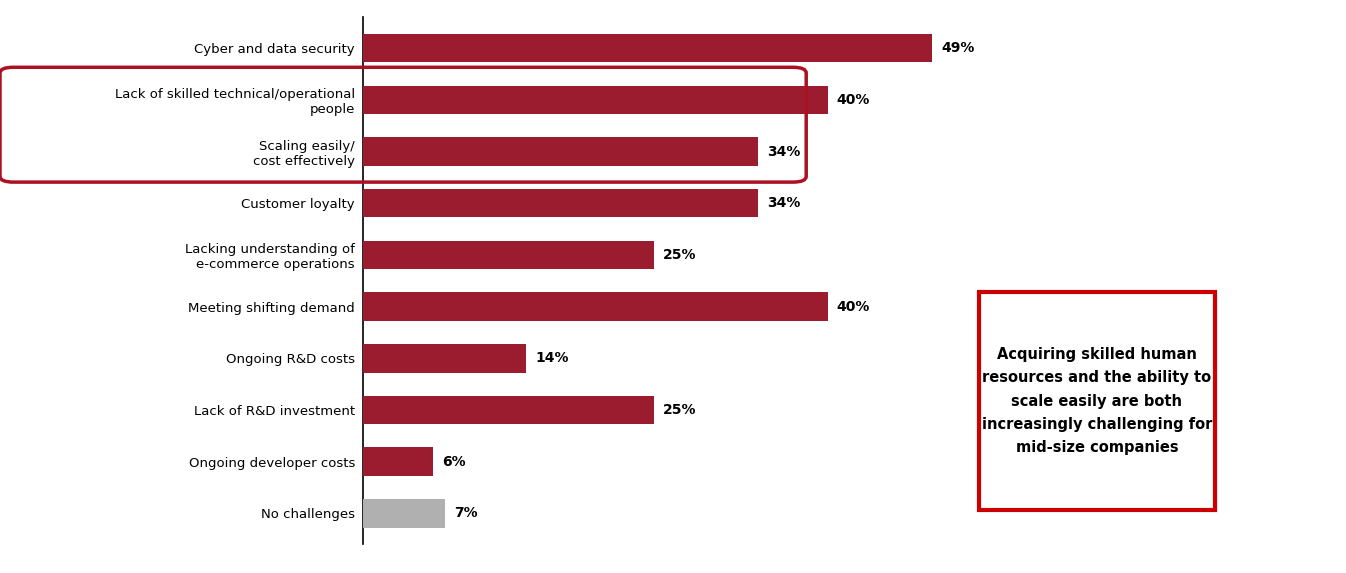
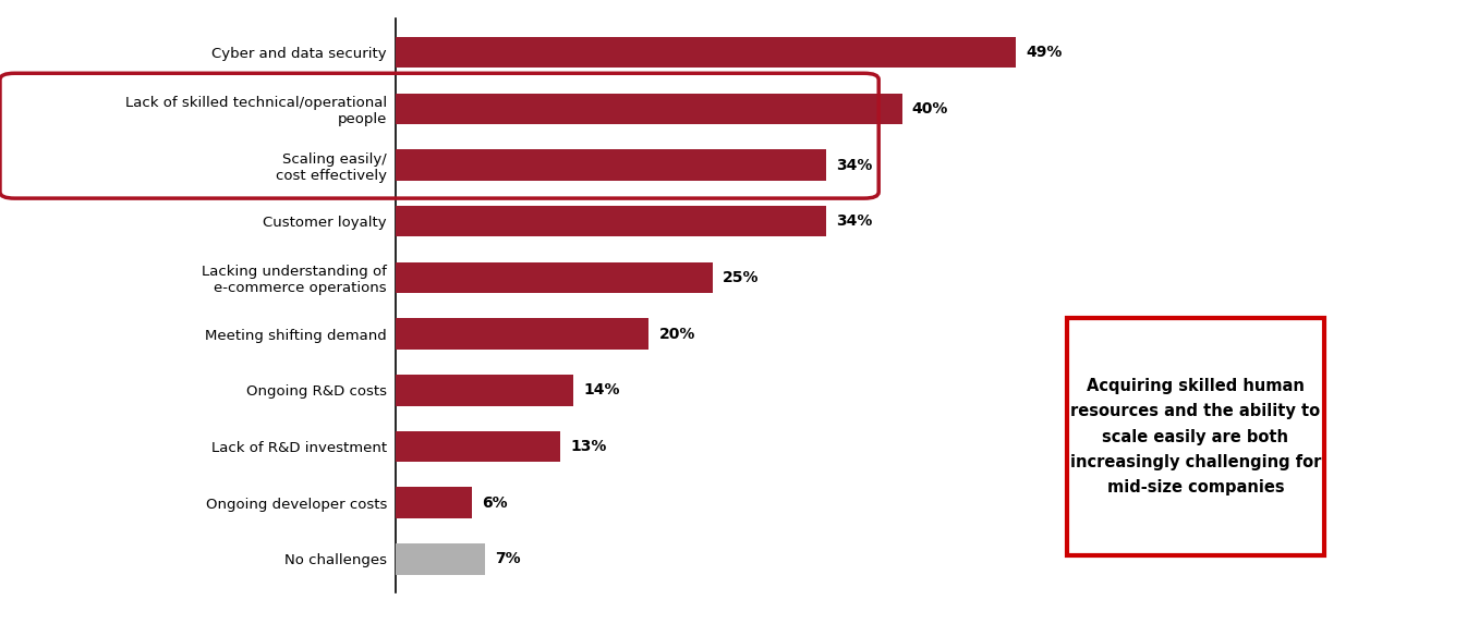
Meeting shifting demand: 40% -> 20%
Lack of R&D investment: 25% -> 13%
